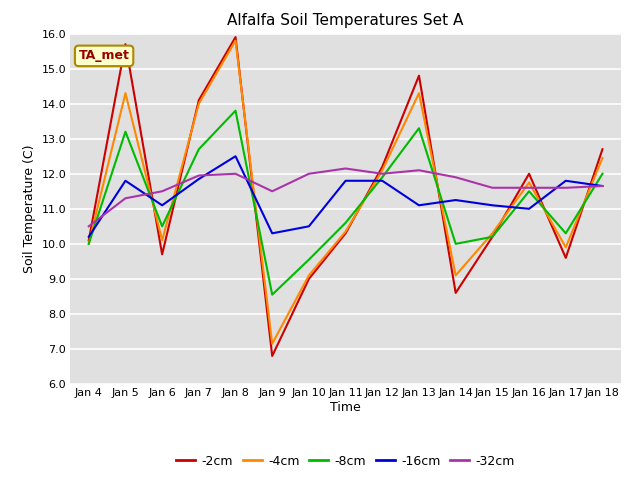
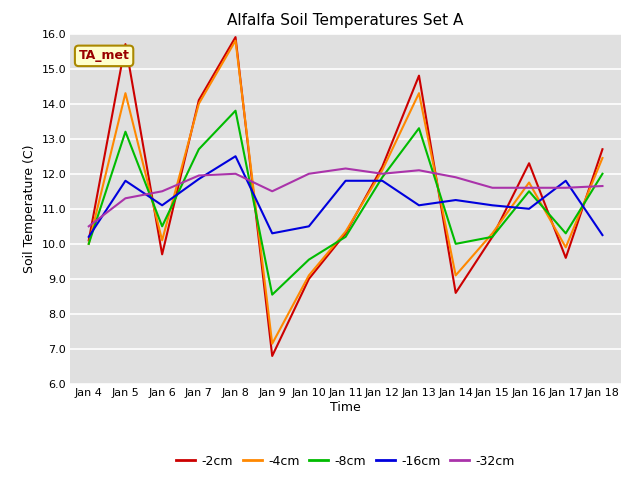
-8cm/Jan 11: 10.60 -> 10.20
-2cm/Jan 16: 12.0 -> 12.3
-16cm/Jan 18: 11.65 -> 10.25
